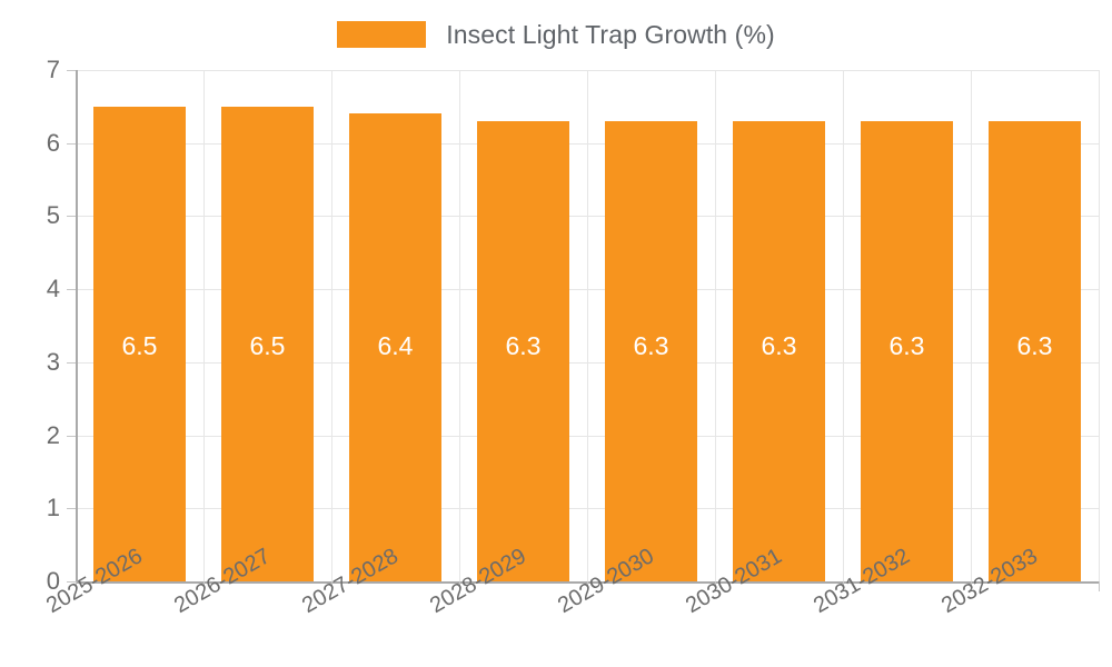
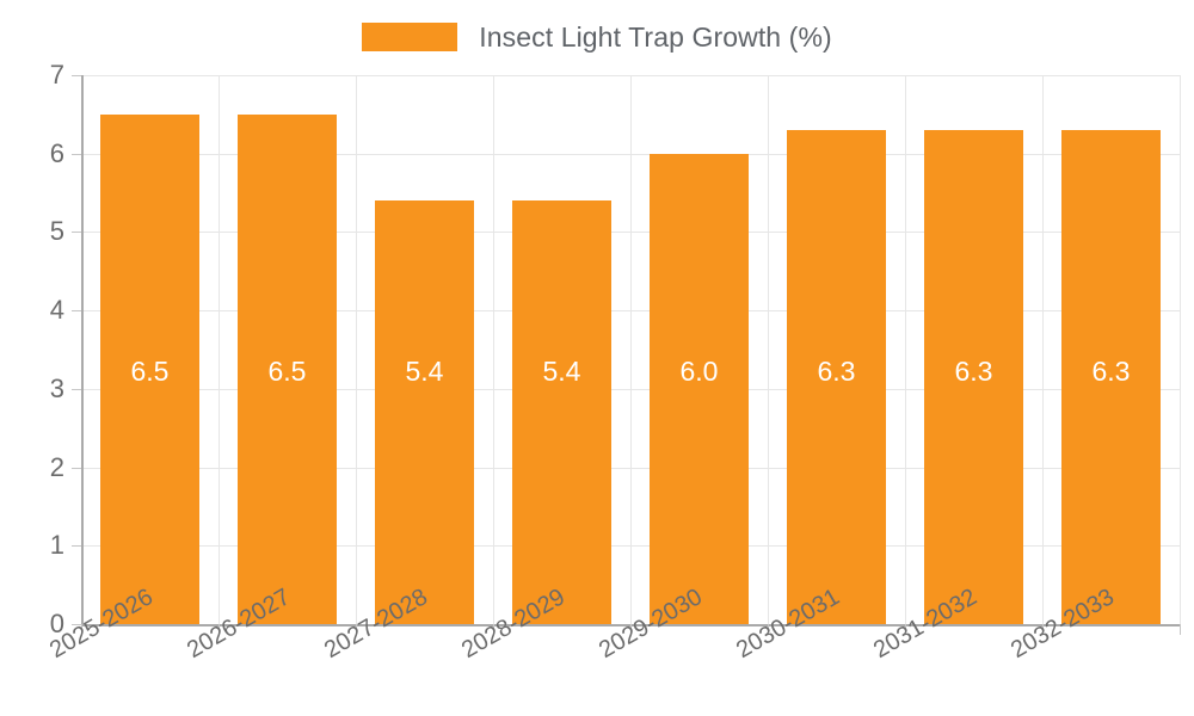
2027-2028: 6.4 -> 5.4
2028-2029: 6.3 -> 5.4
2029-2030: 6.3 -> 6.0
